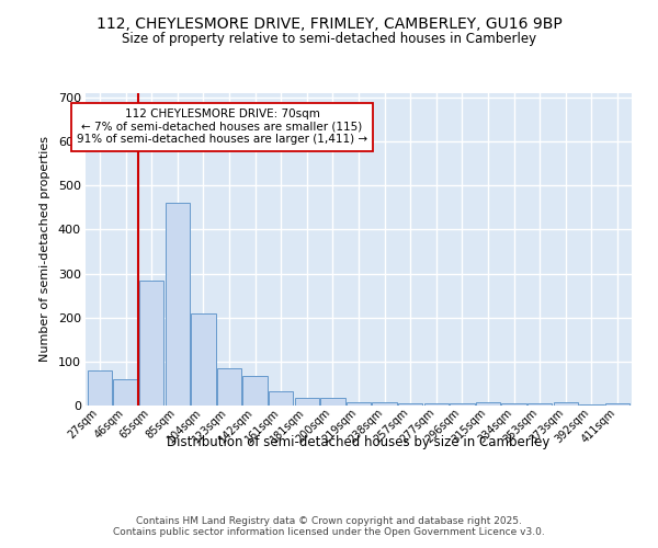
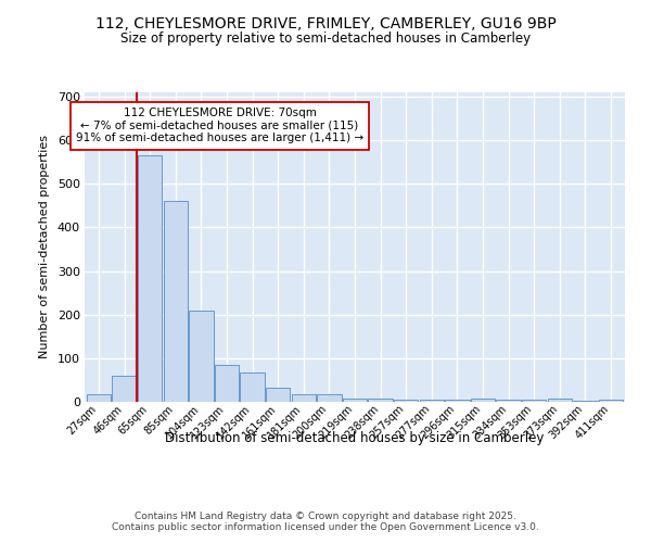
27sqm: 80 -> 18
65sqm: 285 -> 565
